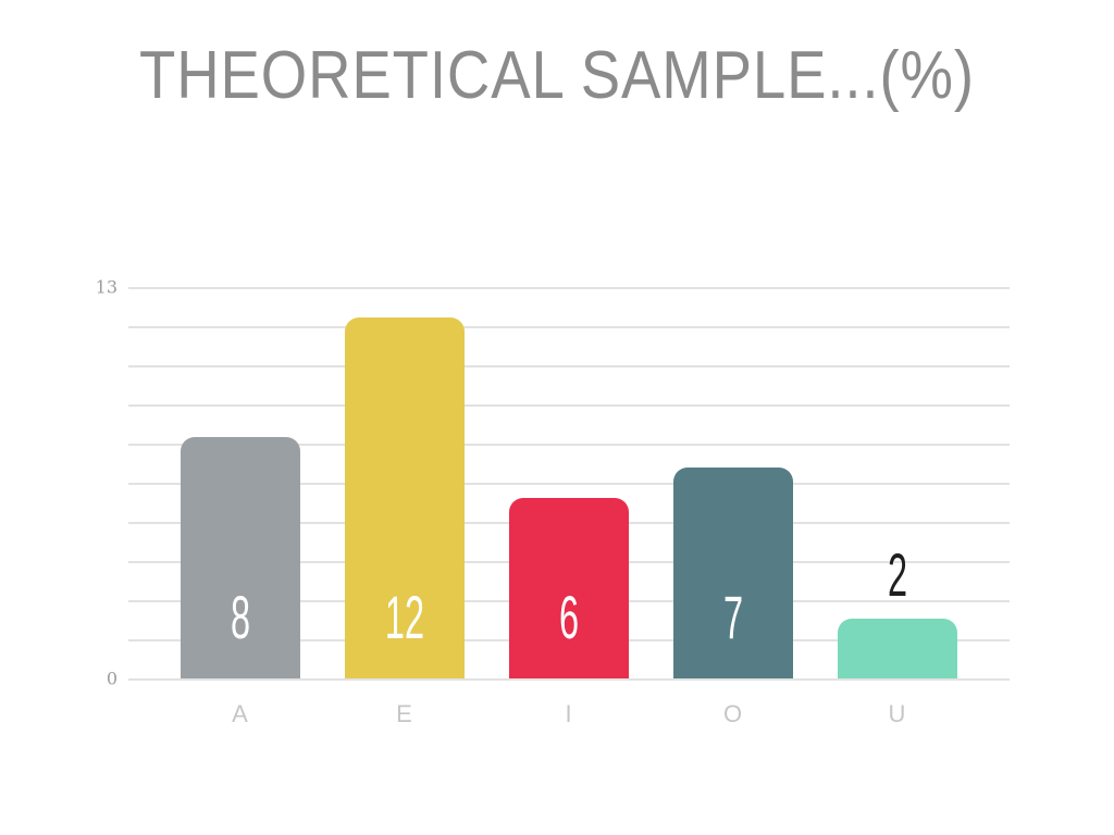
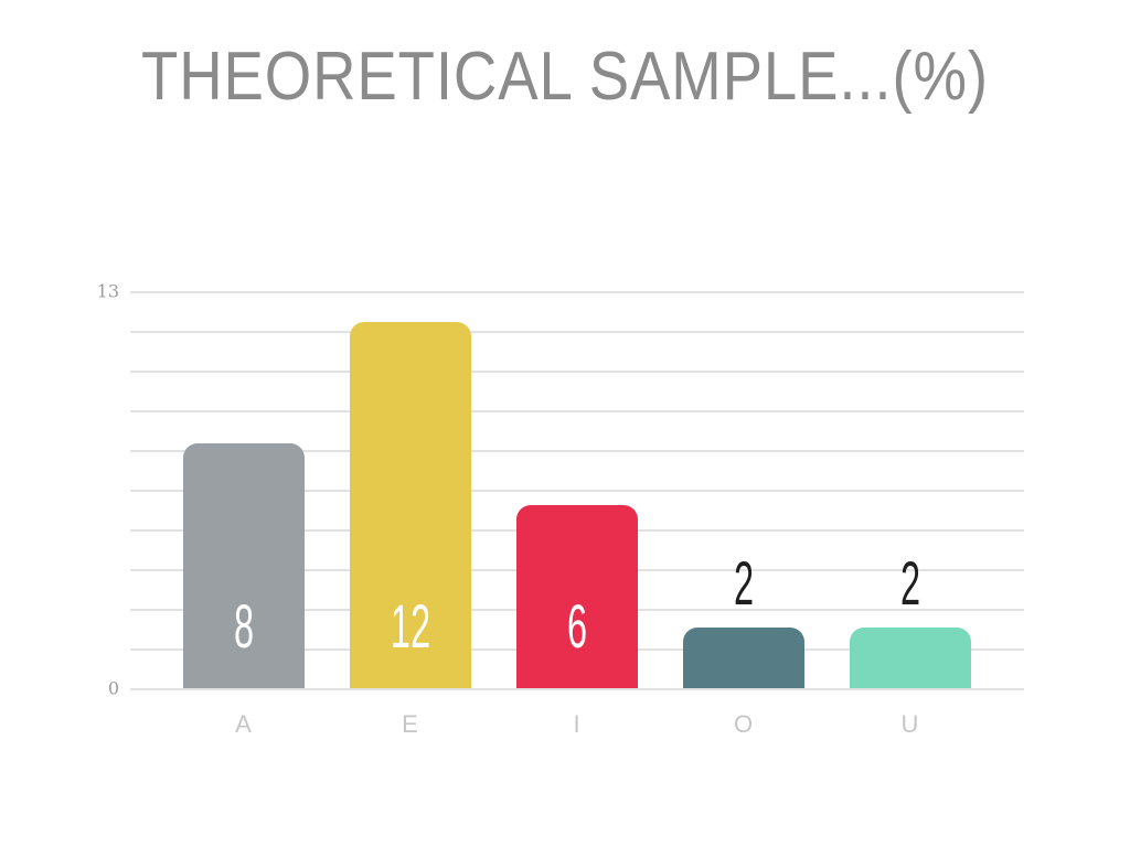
O: 7 -> 2
